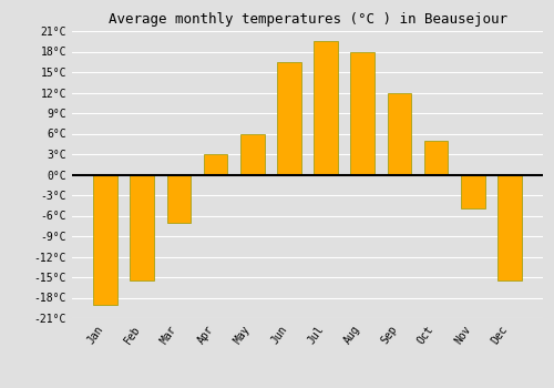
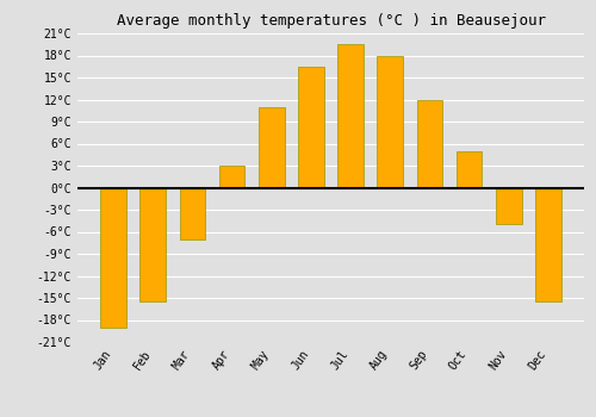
May: 6.0°C -> 11.0°C
